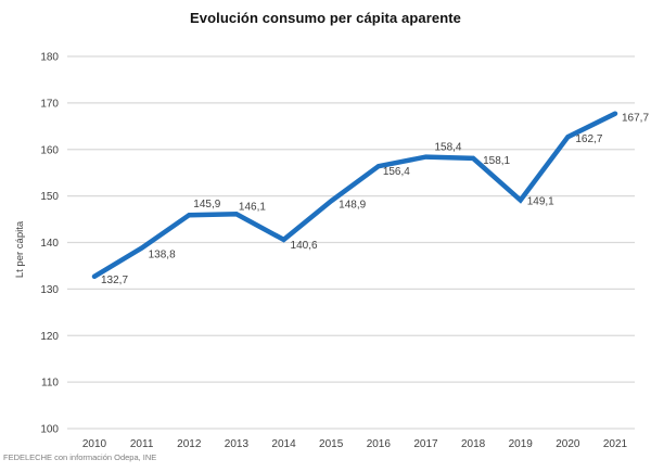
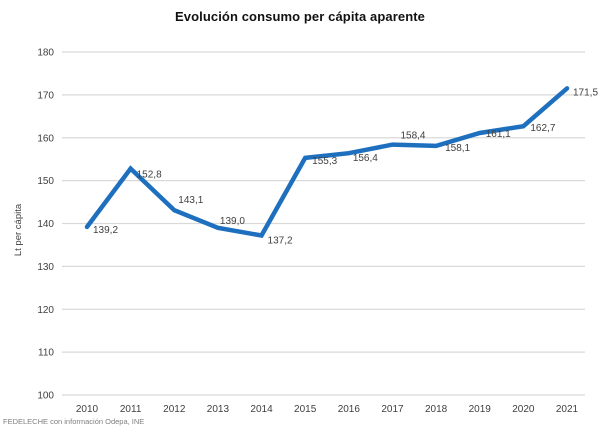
2010: 132,7 -> 139,2
2011: 138,8 -> 152,8
2012: 145,9 -> 143,1
2013: 146,1 -> 139,0
2014: 140,6 -> 137,2
2015: 148,9 -> 155,3
2019: 149,1 -> 161,1
2021: 167,7 -> 171,5
